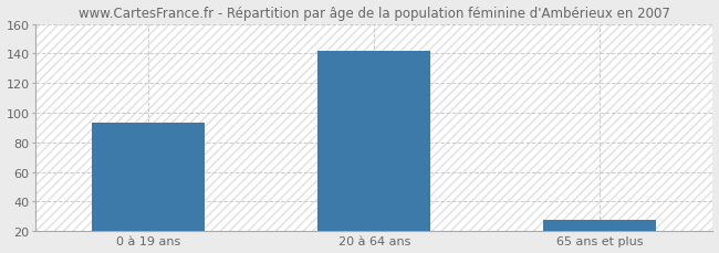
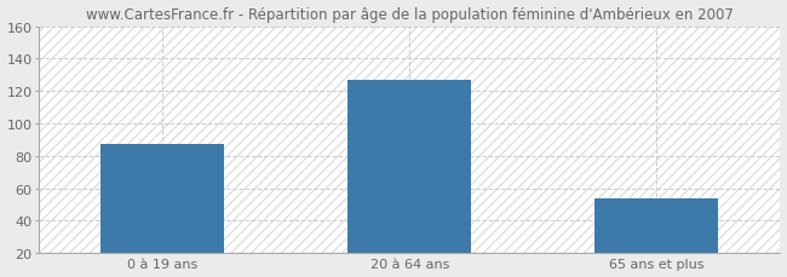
0 à 19 ans: 93 -> 87
20 à 64 ans: 142 -> 127
65 ans et plus: 28 -> 54
